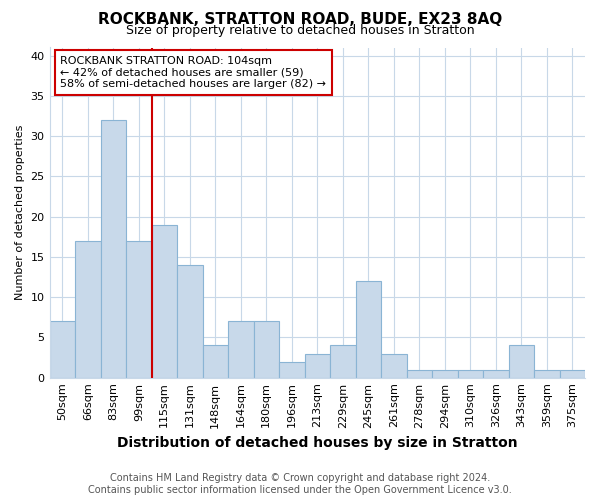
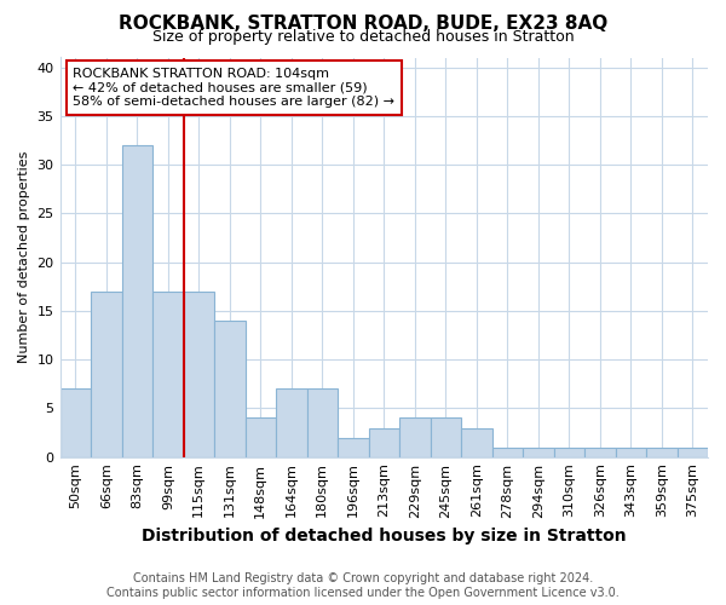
115sqm: 19 -> 17
245sqm: 12 -> 4
343sqm: 4 -> 1
